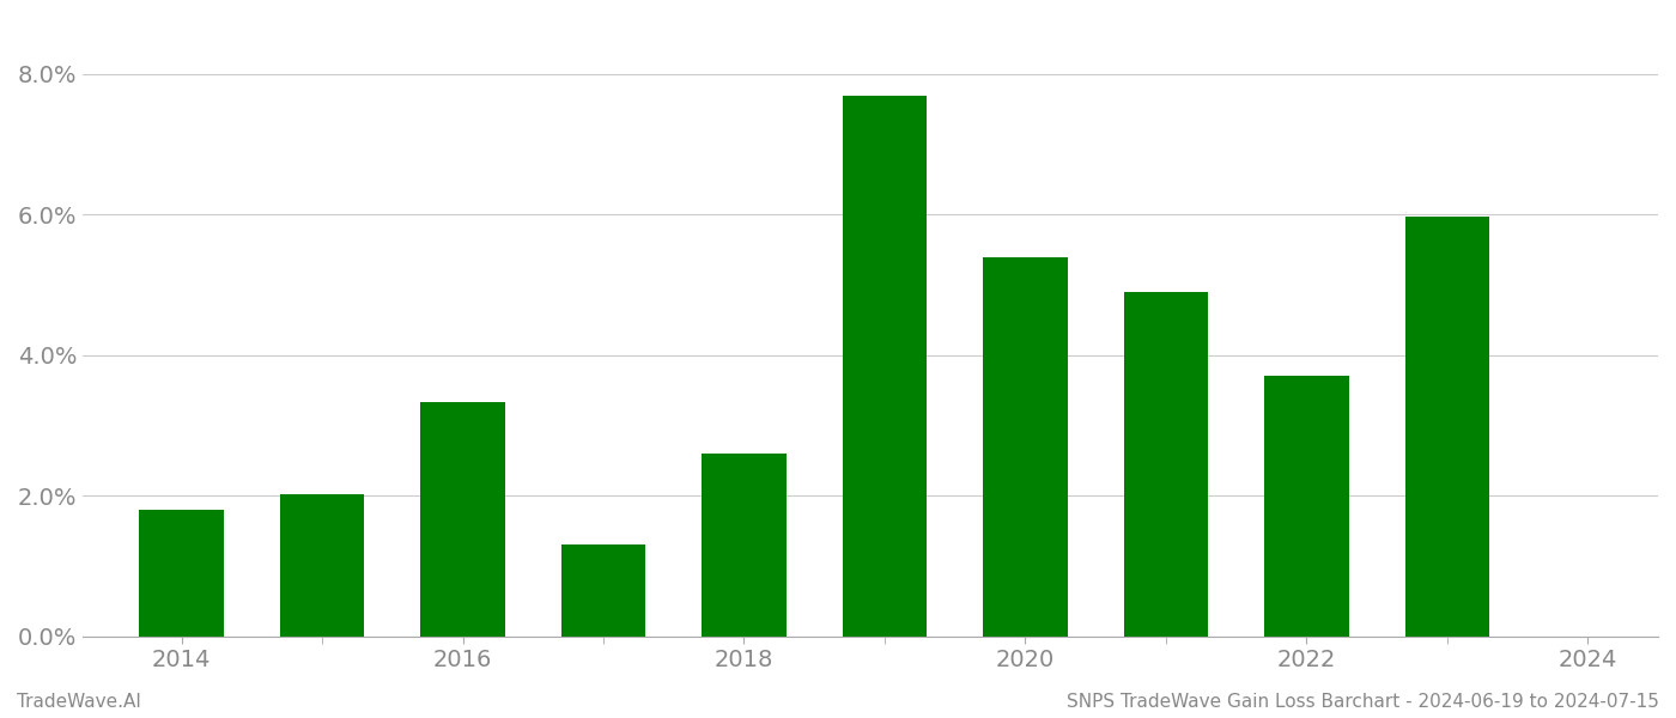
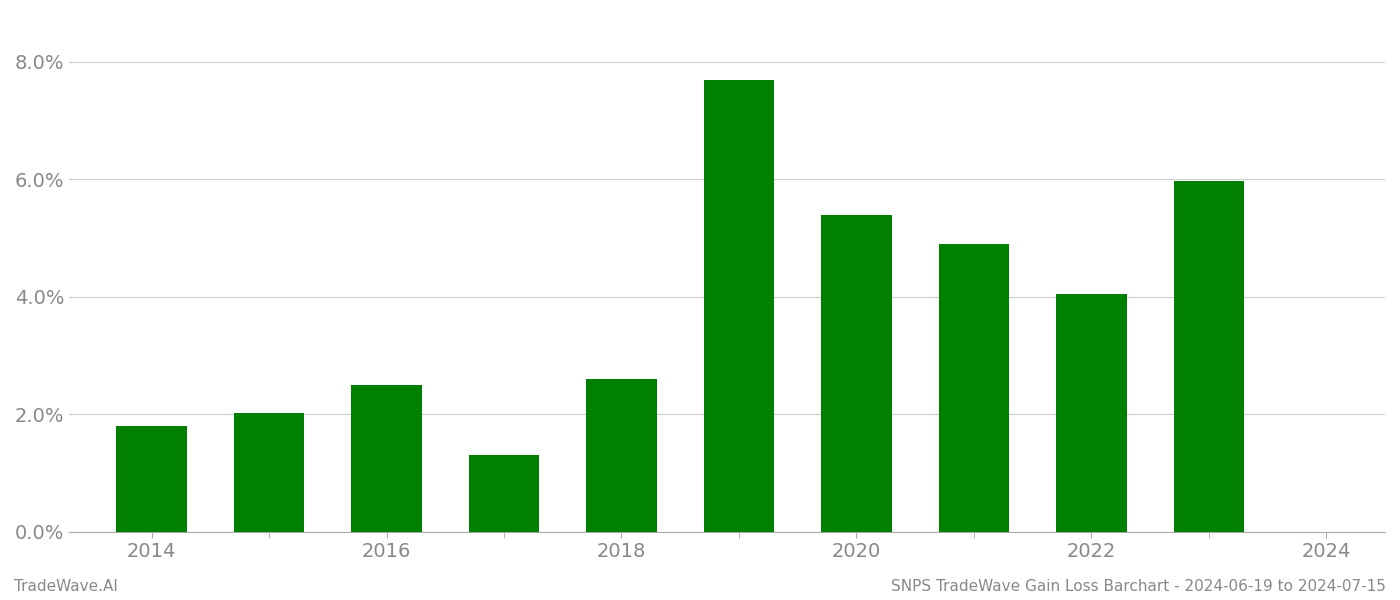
2016: 3.34% -> 2.50%
2022: 3.70% -> 4.05%
